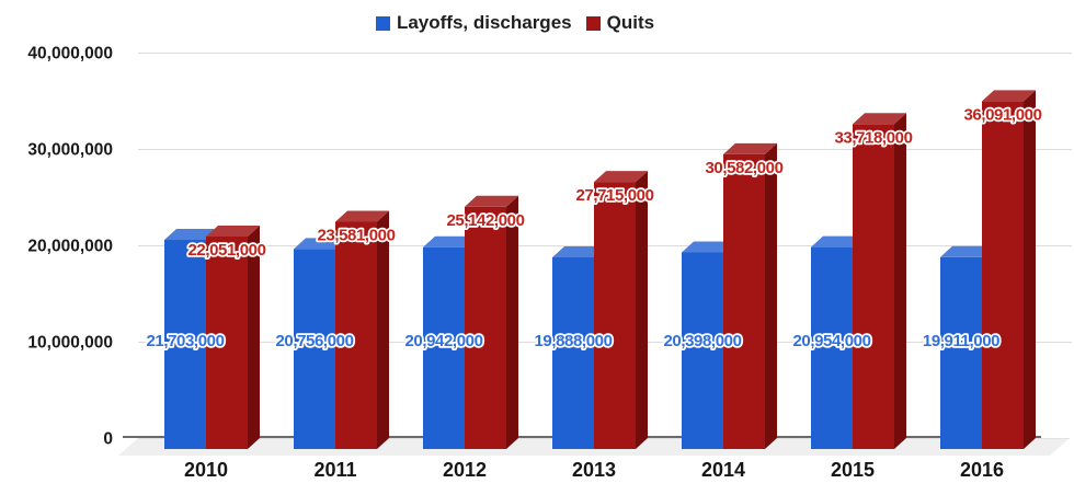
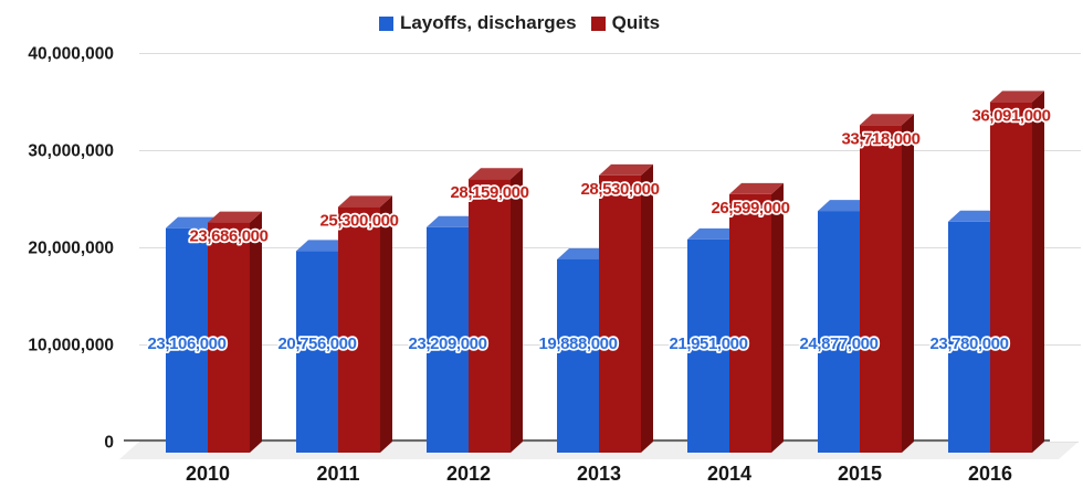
Layoffs, discharges/2010: 21,703,000 -> 23,106,000
Quits/2010: 22,051,000 -> 23,686,000
Quits/2011: 23,581,000 -> 25,300,000
Layoffs, discharges/2012: 20,942,000 -> 23,209,000
Quits/2012: 25,142,000 -> 28,159,000
Quits/2013: 27,715,000 -> 28,530,000
Layoffs, discharges/2014: 20,398,000 -> 21,951,000
Quits/2014: 30,582,000 -> 26,599,000
Layoffs, discharges/2015: 20,954,000 -> 24,877,000
Layoffs, discharges/2016: 19,911,000 -> 23,780,000
